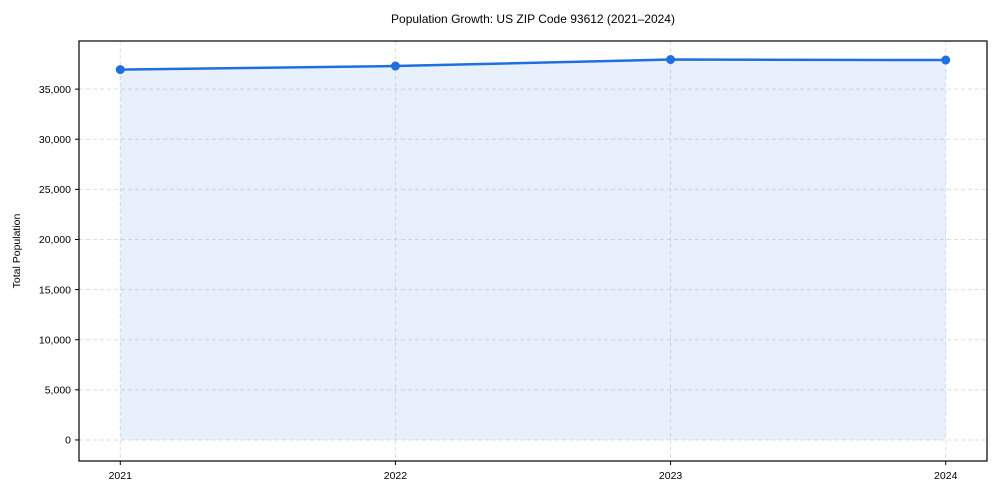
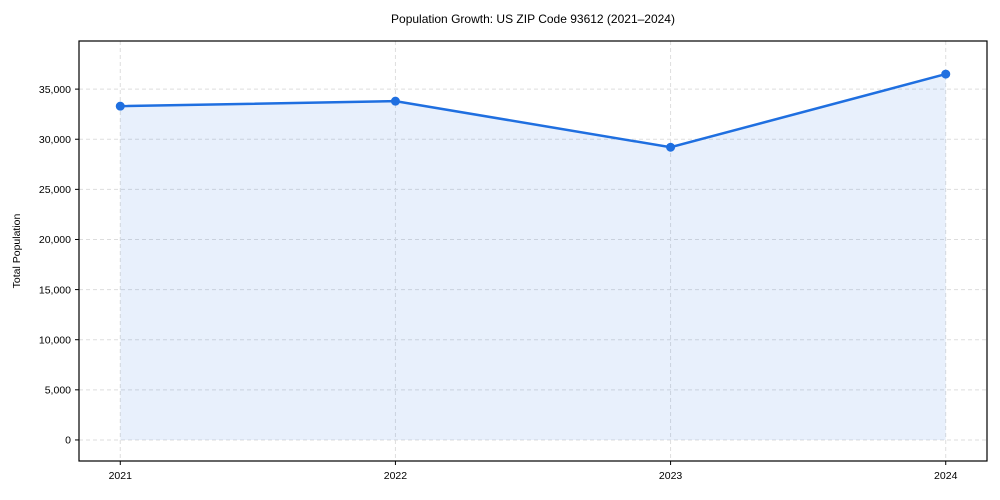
2021: 37000 -> 33300
2022: 37300 -> 33800
2023: 38000 -> 29200
2024: 37900 -> 36500
